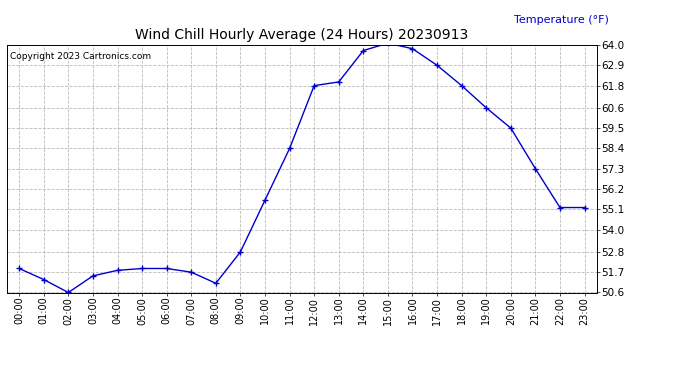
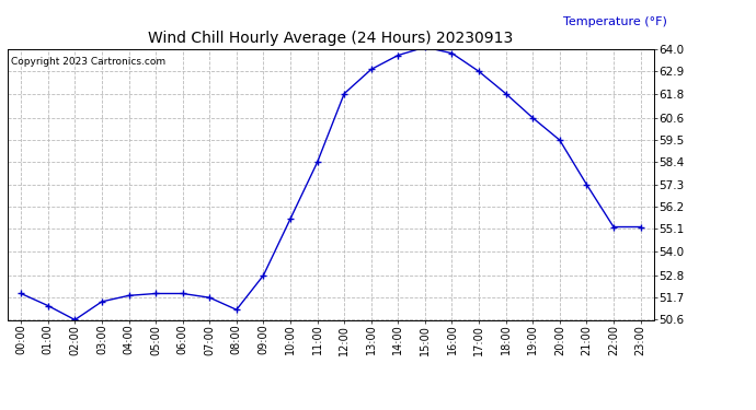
13:00: 62.0 -> 63.0
